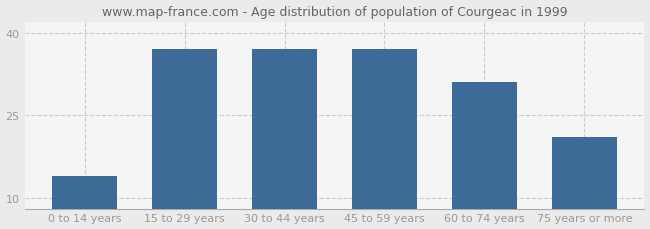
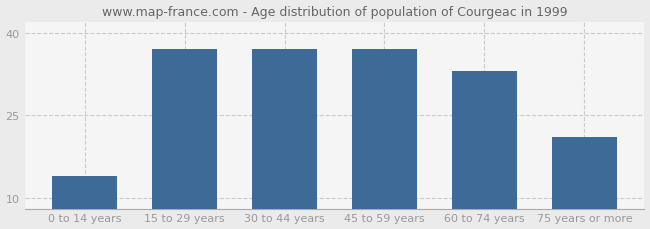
60 to 74 years: 31 -> 33
